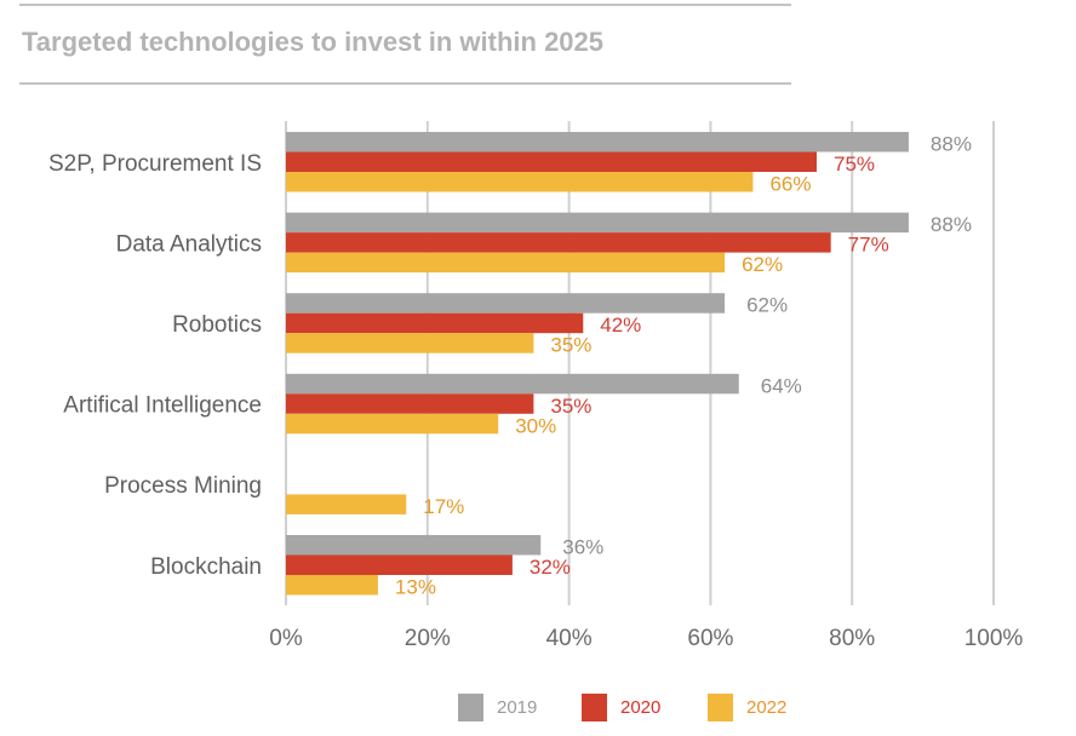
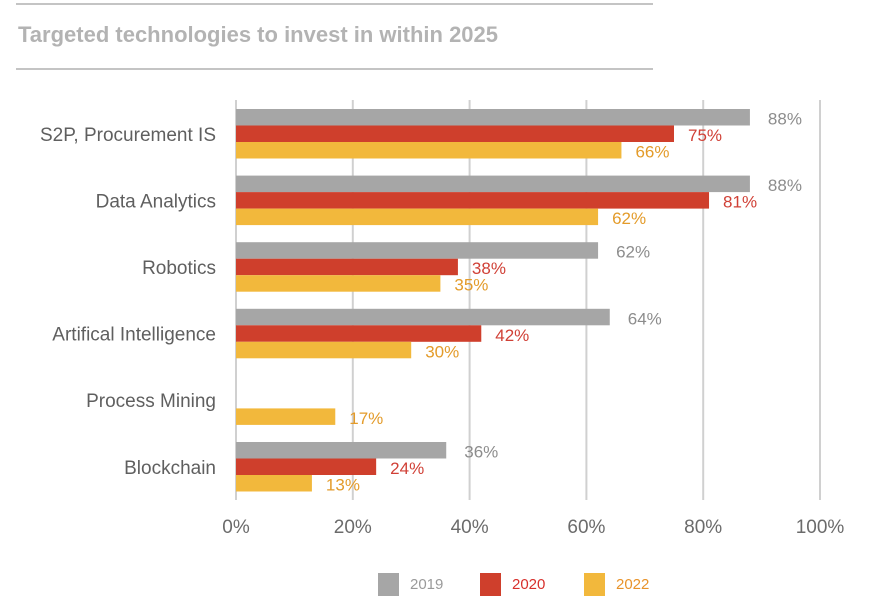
2020/Data Analytics: 77% -> 81%
2020/Robotics: 42% -> 38%
2020/Artifical Intelligence: 35% -> 42%
2020/Blockchain: 32% -> 24%
